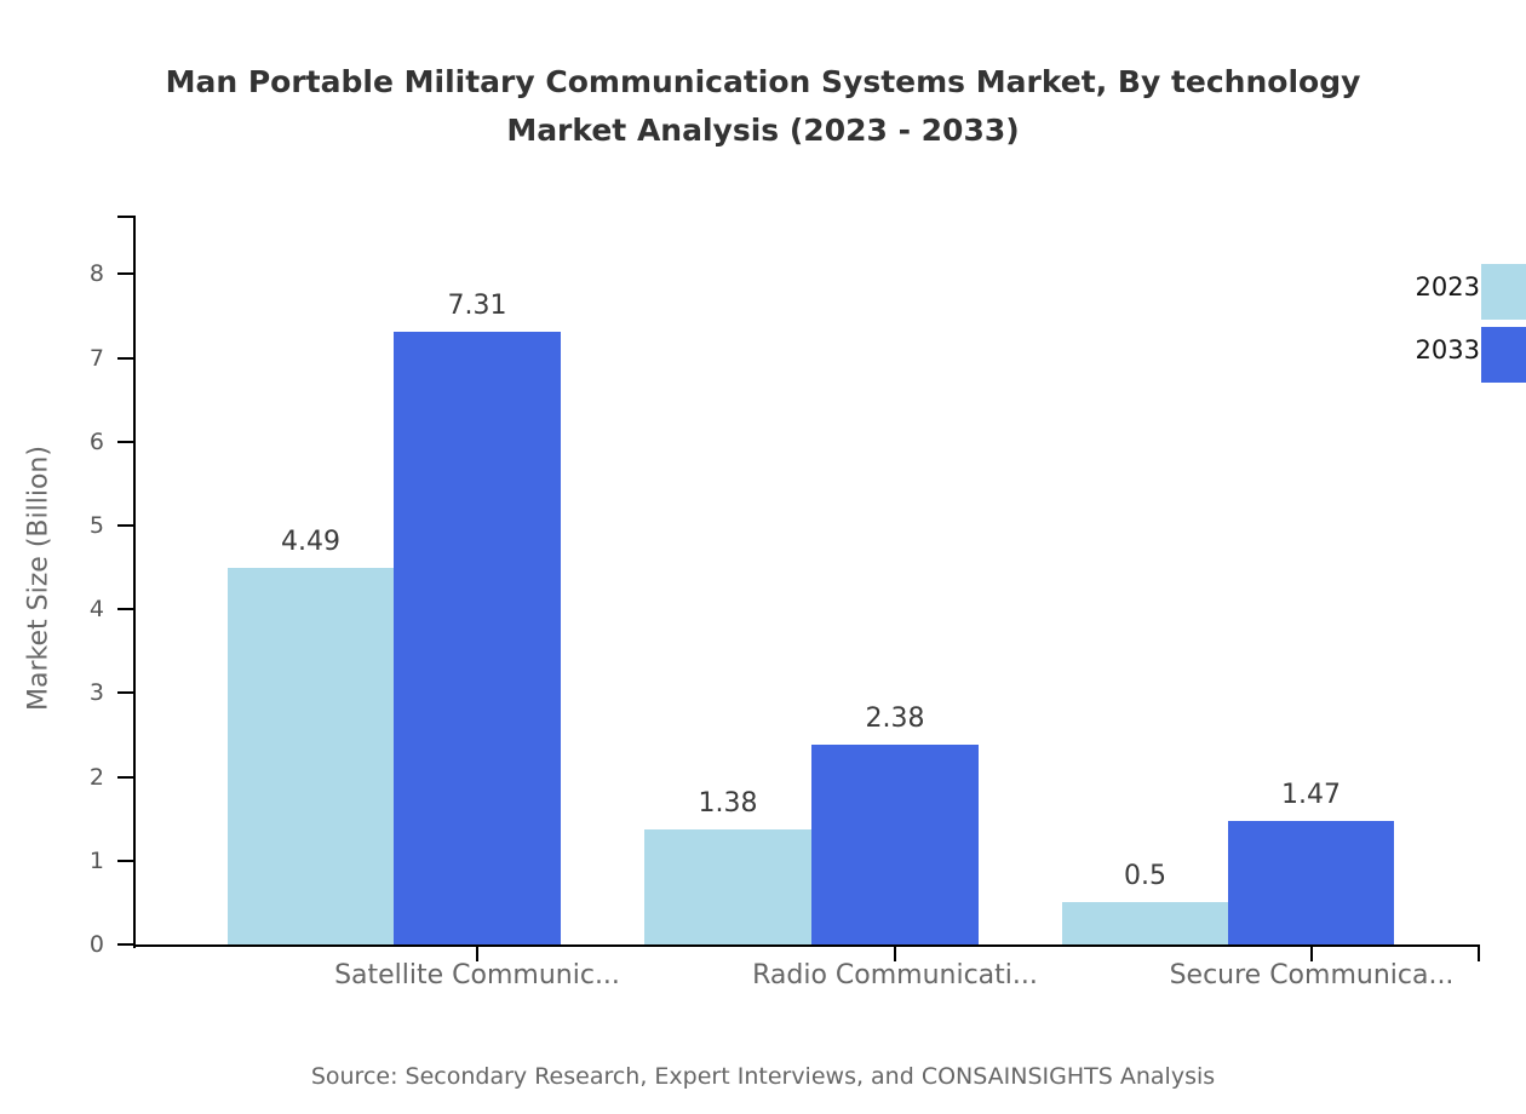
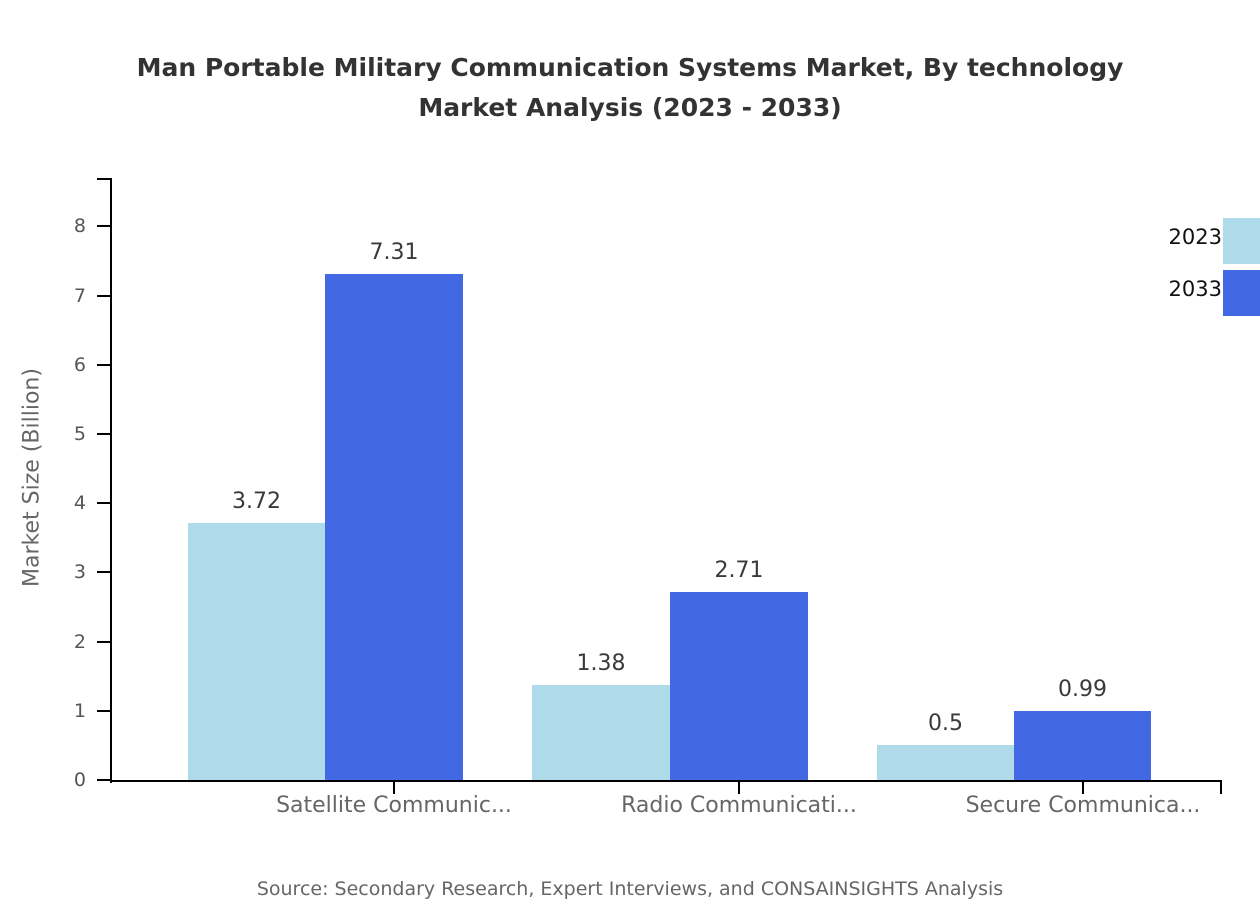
2023/Satellite Communic...: 4.49 -> 3.72
2033/Radio Communicati...: 2.38 -> 2.71
2033/Secure Communica...: 1.47 -> 0.99
